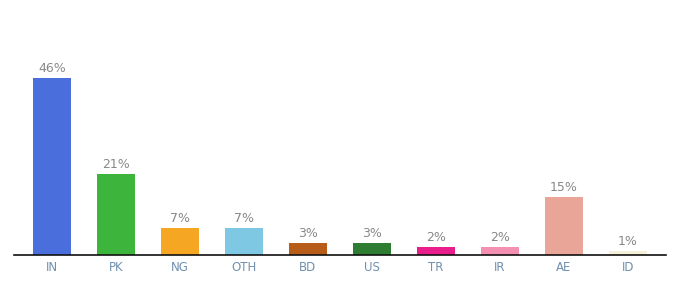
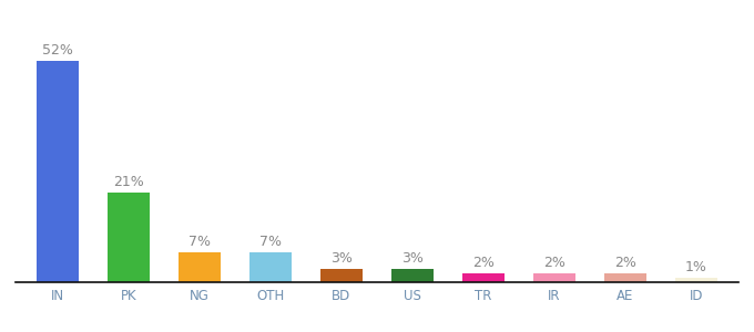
IN: 46% -> 52%
AE: 15% -> 2%
